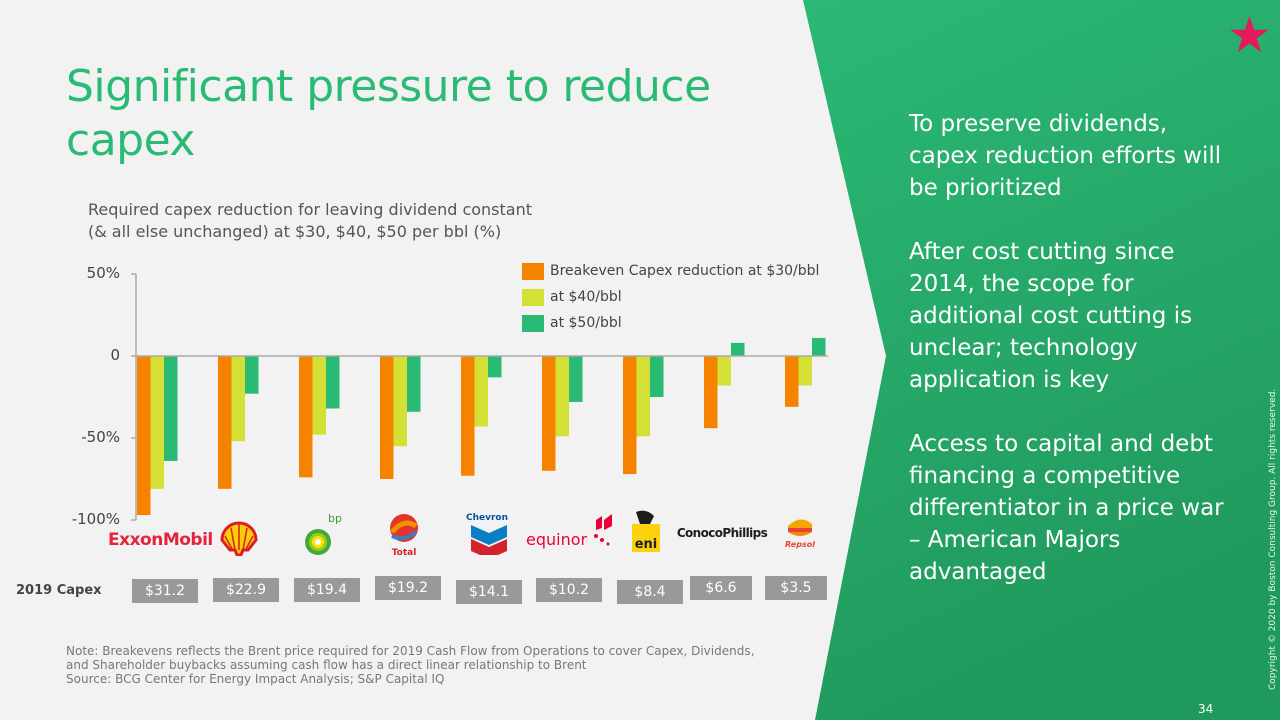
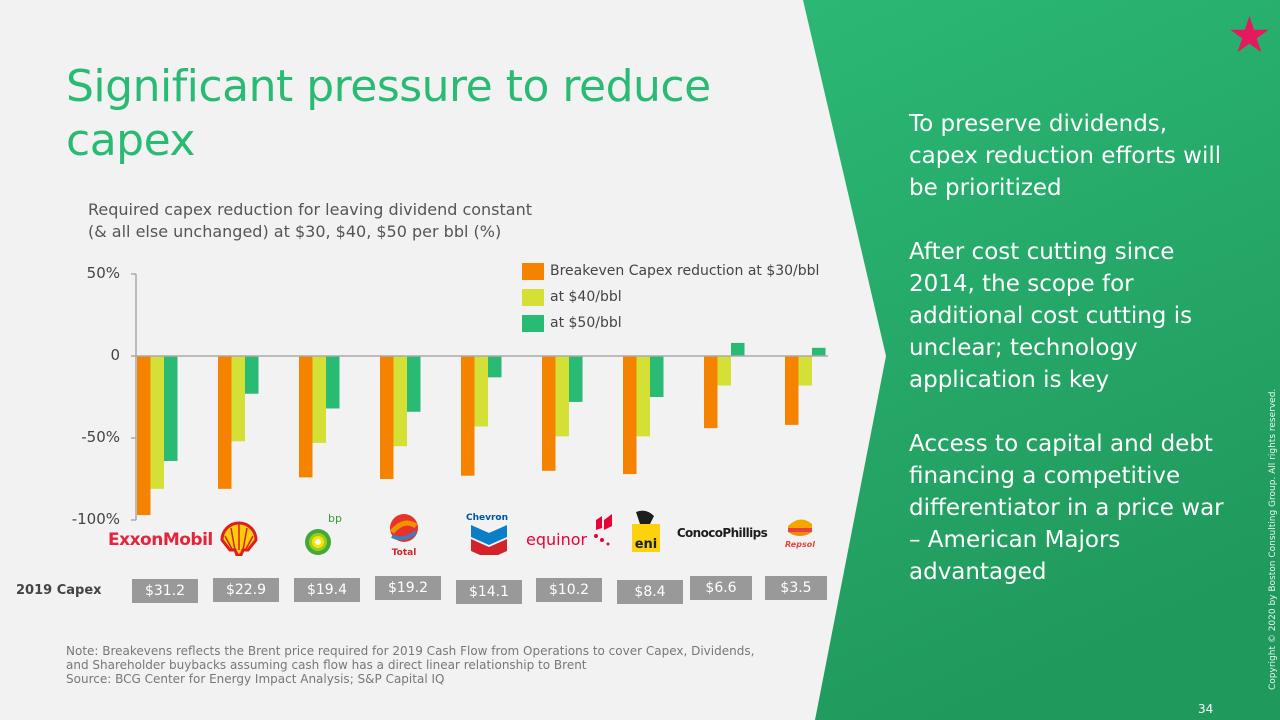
at $40/bbl/bp: -48% -> -53%
Breakeven Capex reduction at $30/bbl/Repsol: -31% -> -42%
at $50/bbl/Repsol: 11% -> 5%
